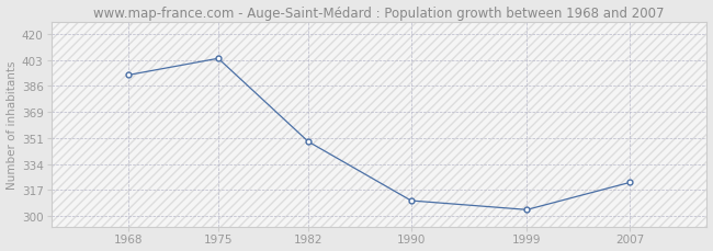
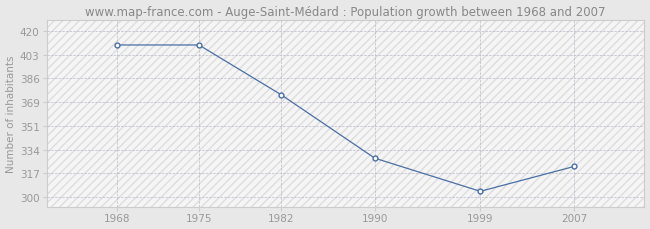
1968: 393 -> 410
1975: 404 -> 410
1982: 349 -> 374
1990: 310 -> 328
